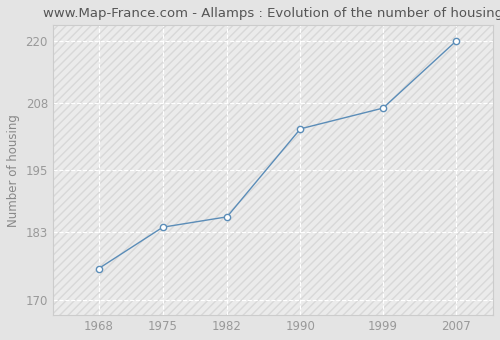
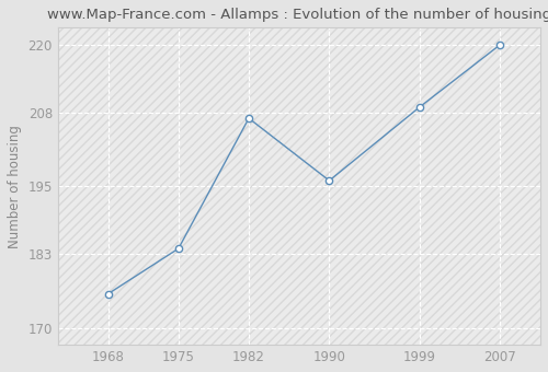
1982: 186 -> 207
1990: 203 -> 196
1999: 207 -> 209
